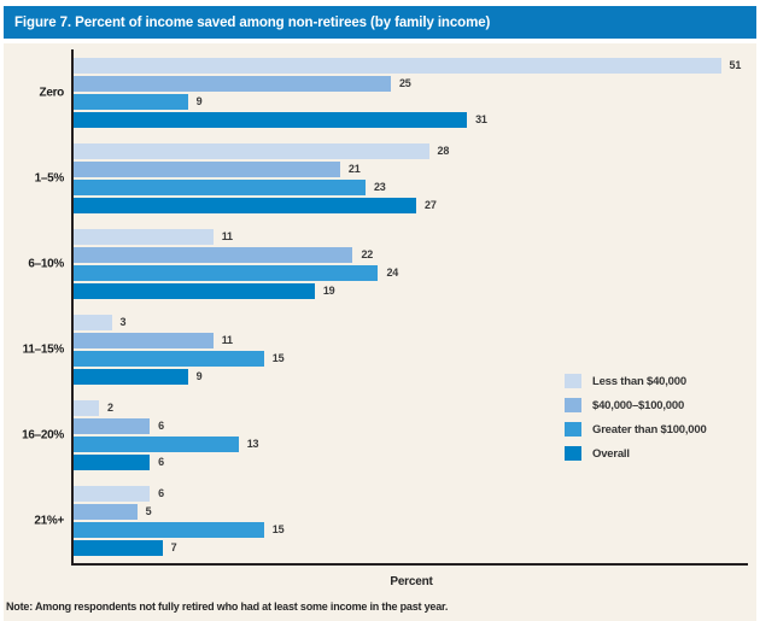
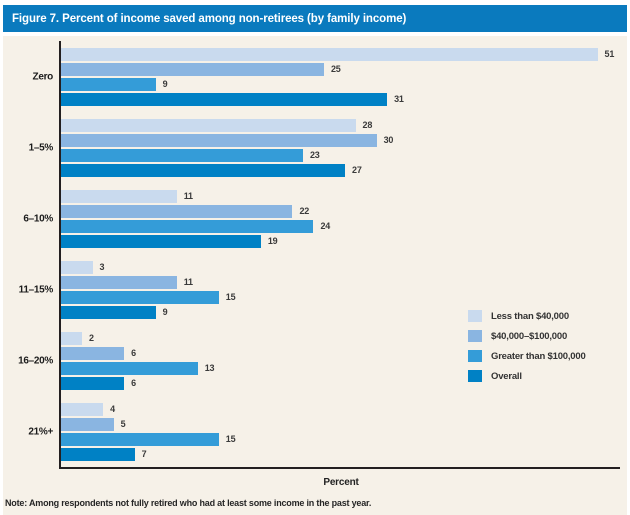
$40,000–$100,000/1–5%: 21 -> 30
Less than $40,000/21%+: 6 -> 4
